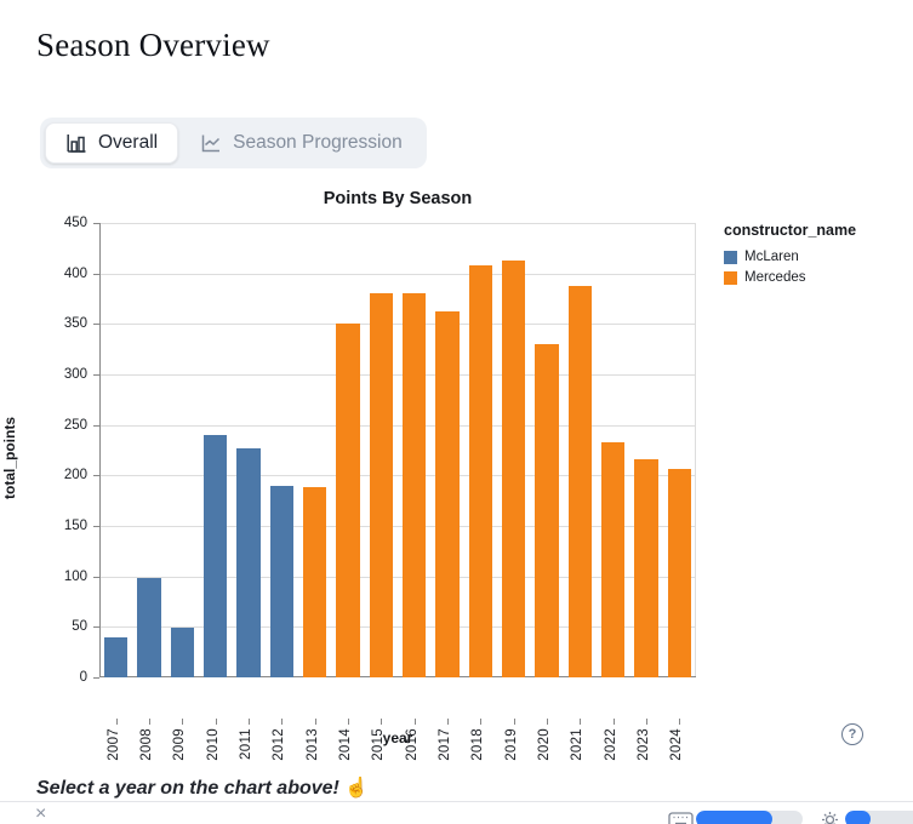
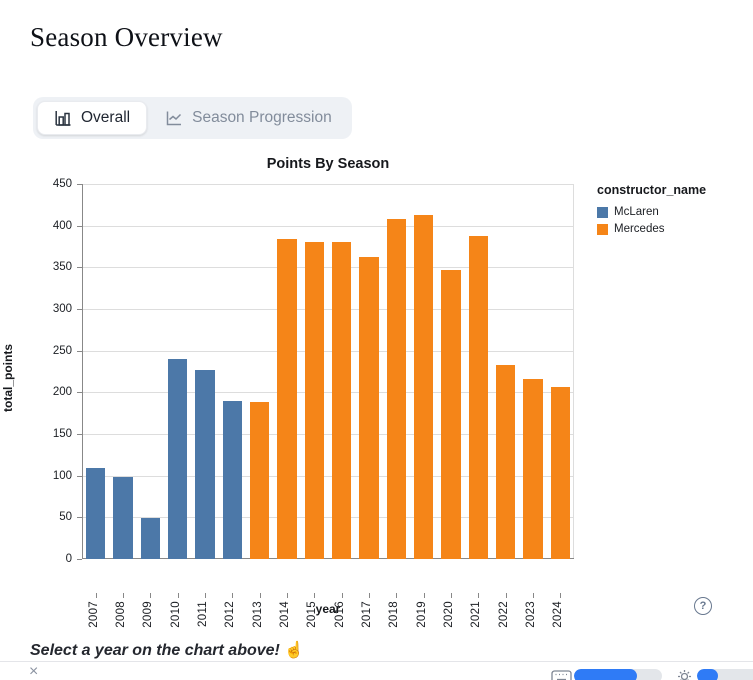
2007: 40 -> 110
2014: 350 -> 380
2020: 330 -> 350
